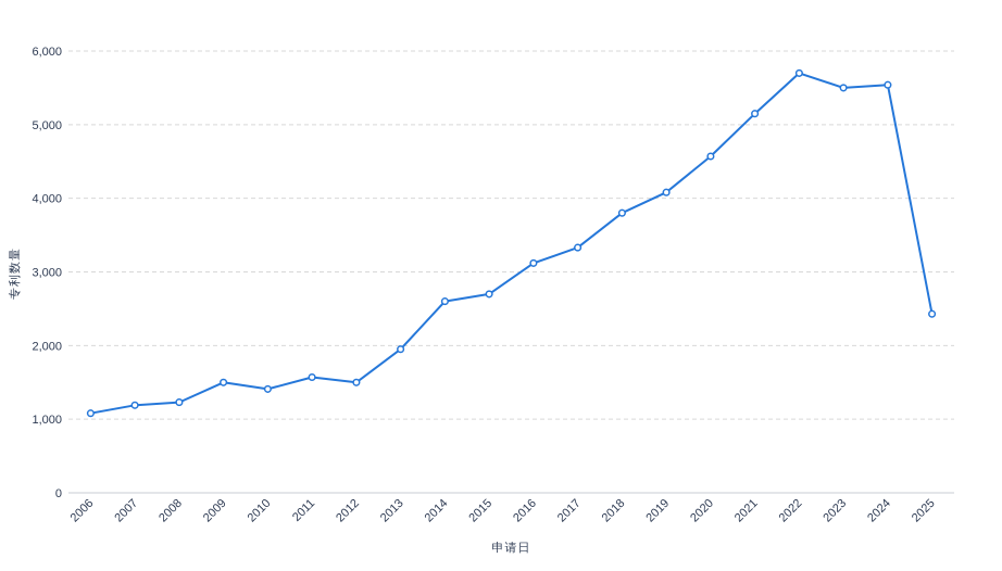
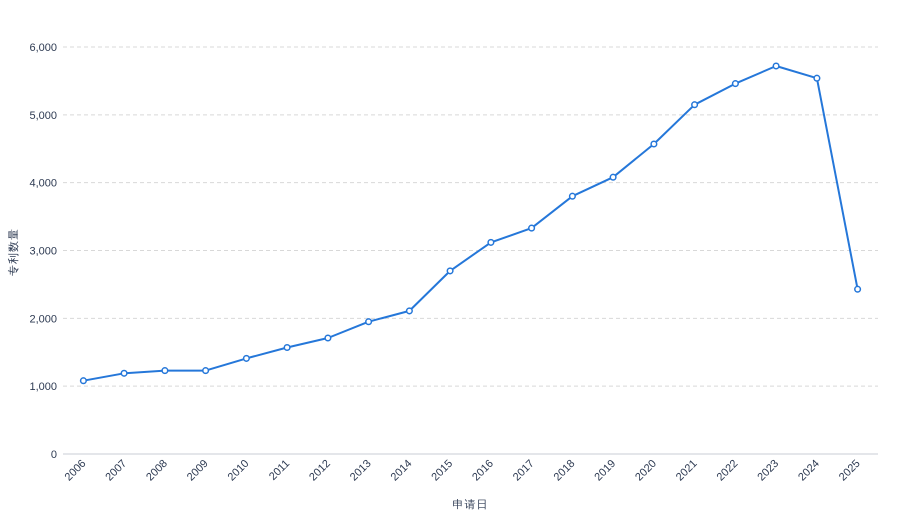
2009: 1500 -> 1200
2012: 1500 -> 1700
2014: 2600 -> 2100
2022: 5700 -> 5500
2023: 5500 -> 5700
